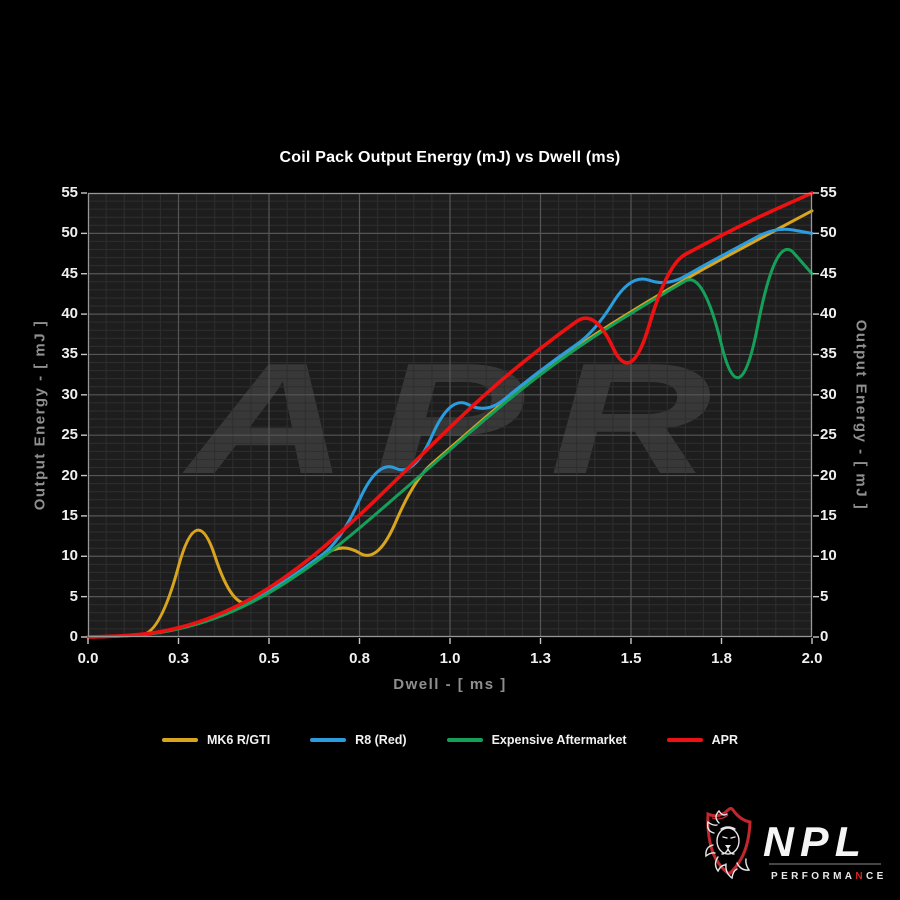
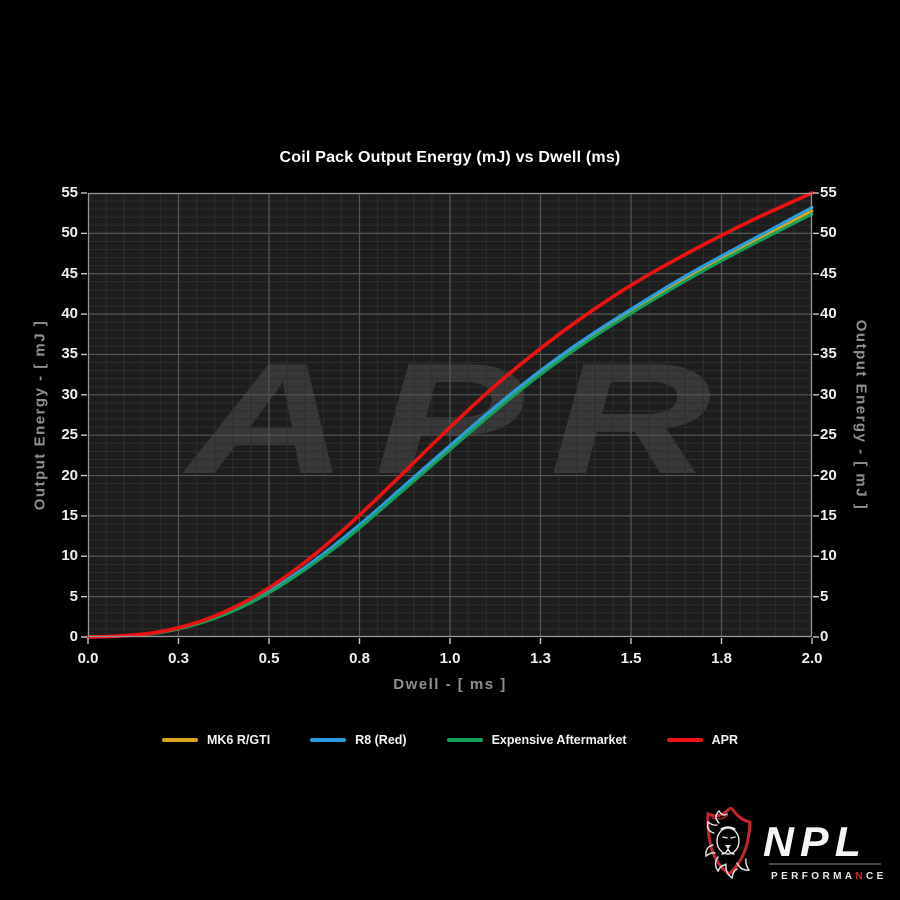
MK6 R/GTI/0.3: 17 -> 2
MK6 R/GTI/0.8: 9 -> 16
R8 (Red)/0.8: 22 -> 16
R8 (Red)/1.0: 30 -> 24
R8 (Red)/1.5: 45 -> 41
APR/1.5: 31 -> 44
Expensive Aftermarket/1.8: 27 -> 48
R8 (Red)/2.0: 50 -> 53
Expensive Aftermarket/2.0: 45 -> 52
